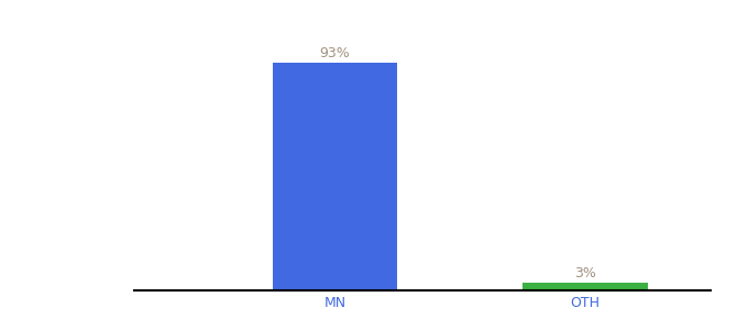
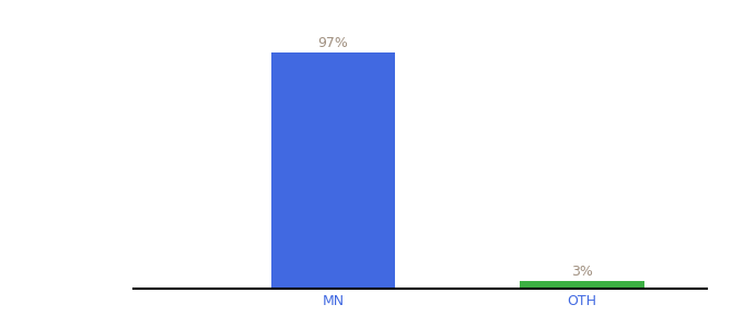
MN: 93% -> 97%
